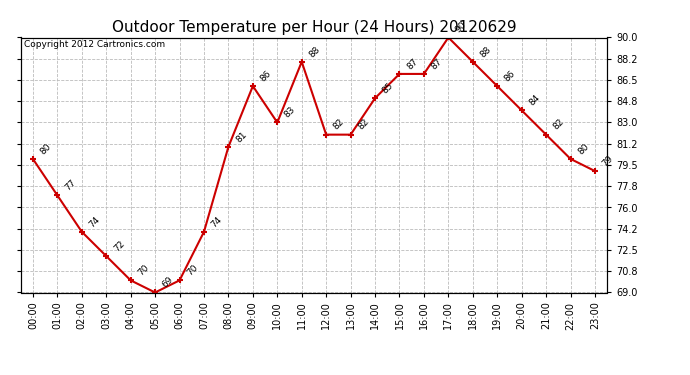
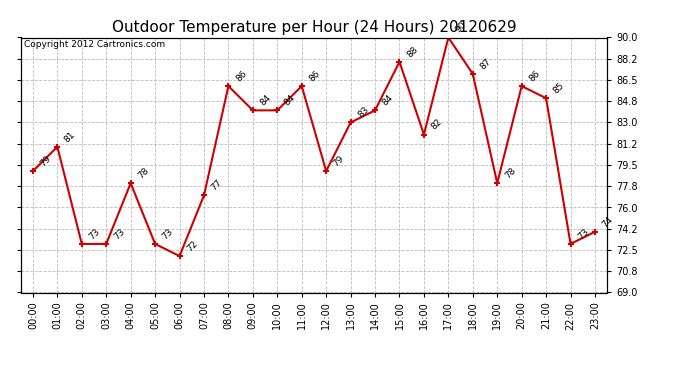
00:00: 80 -> 79
01:00: 77 -> 81
02:00: 74 -> 73
03:00: 72 -> 73
04:00: 70 -> 78
05:00: 69 -> 73
06:00: 70 -> 72
07:00: 74 -> 77
08:00: 81 -> 86
09:00: 86 -> 84
10:00: 83 -> 84
11:00: 88 -> 86
12:00: 82 -> 79
13:00: 82 -> 83
14:00: 85 -> 84
15:00: 87 -> 88
16:00: 87 -> 82
18:00: 88 -> 87
19:00: 86 -> 78
20:00: 84 -> 86
21:00: 82 -> 85
22:00: 80 -> 73
23:00: 79 -> 74
